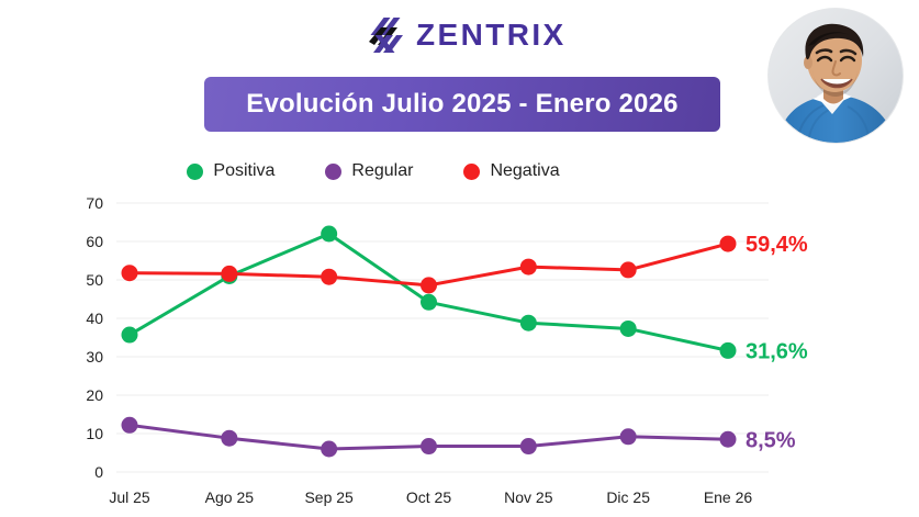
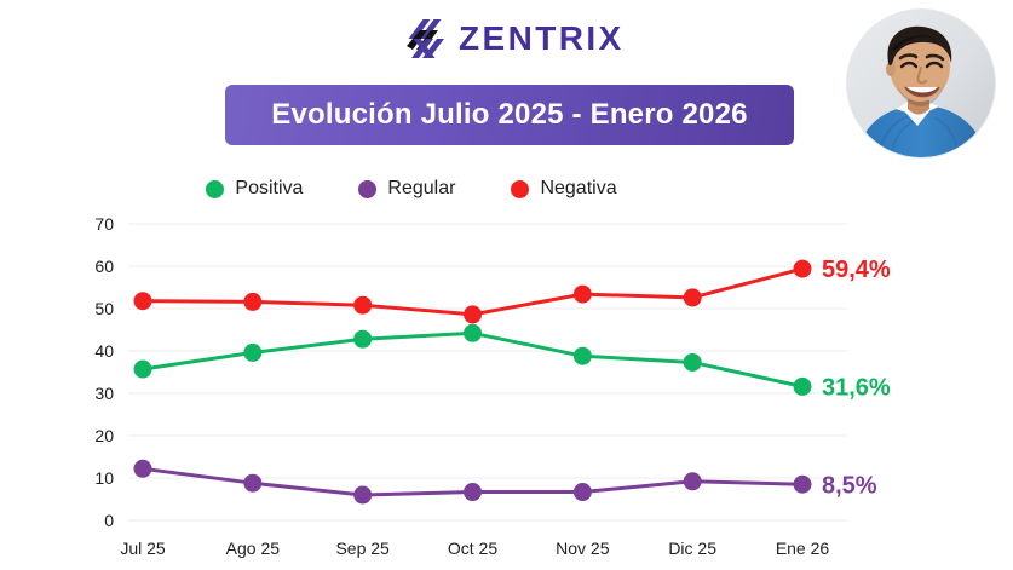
Positiva/Ago 25: 51 -> 40
Positiva/Sep 25: 62 -> 43
